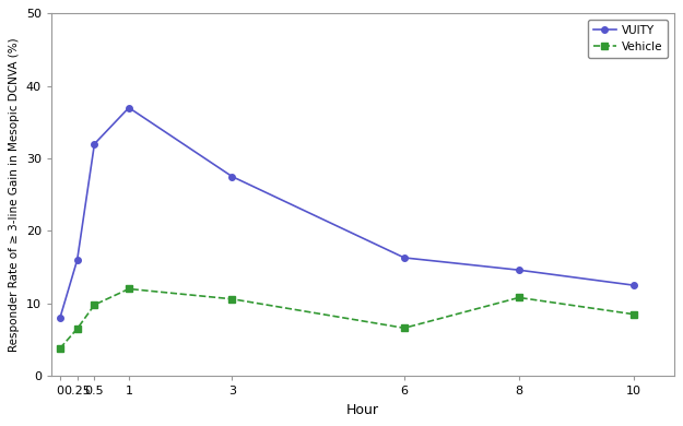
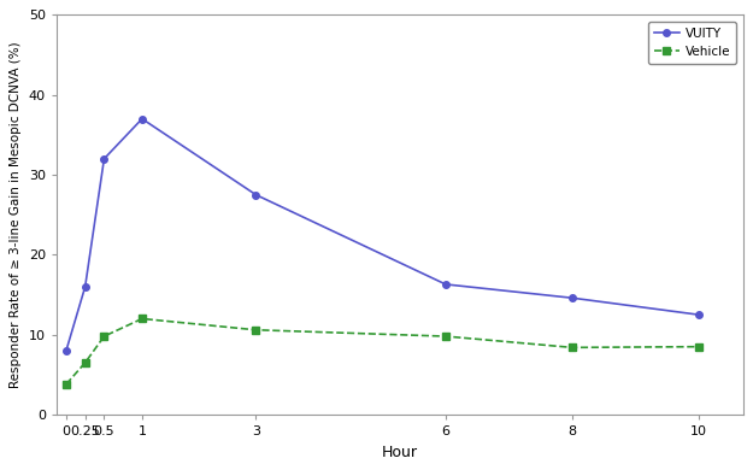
Vehicle/6: 6.6 -> 9.8
Vehicle/8: 10.8 -> 8.4
